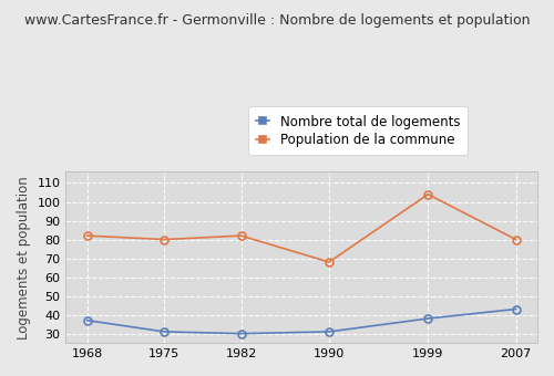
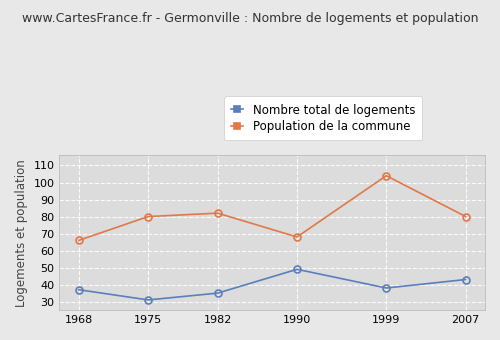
Population de la commune/1968: 82 -> 66
Nombre total de logements/1982: 30 -> 35
Nombre total de logements/1990: 31 -> 49
